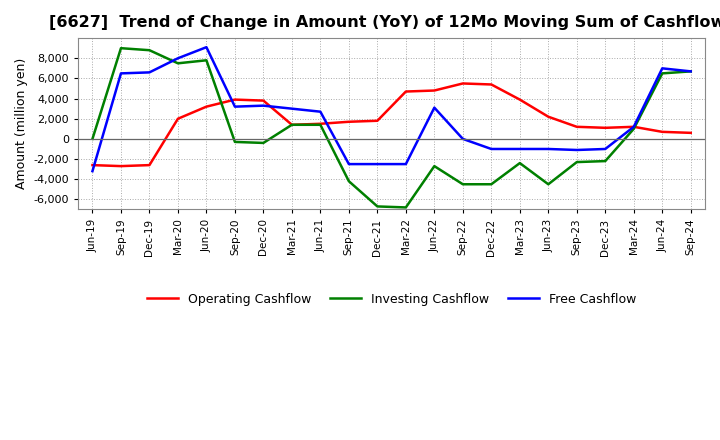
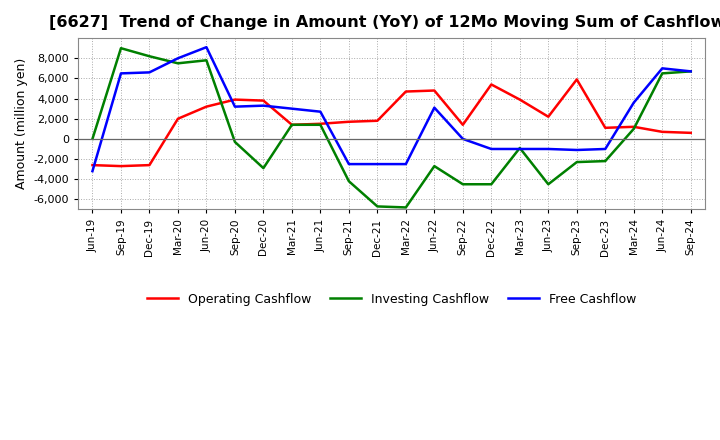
Investing Cashflow/Dec-19: 8,800 -> 8,200
Investing Cashflow/Dec-20: -400 -> -2,900
Operating Cashflow/Sep-22: 5,500 -> 1,400
Investing Cashflow/Mar-23: -2,400 -> -900
Operating Cashflow/Sep-23: 1,200 -> 5,900
Free Cashflow/Mar-24: 1,200 -> 3,600
